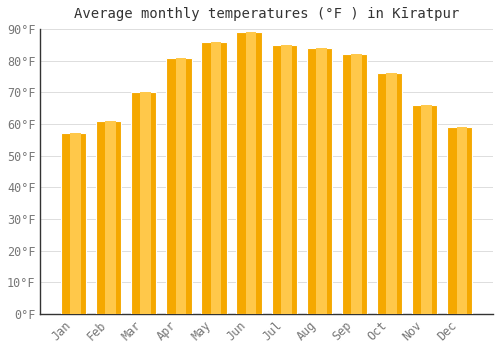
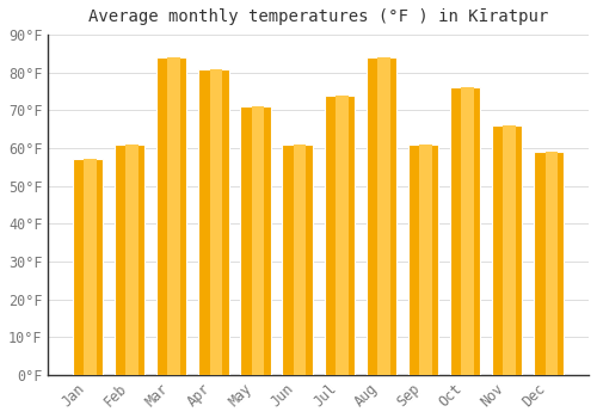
Mar: 70°F -> 84°F
May: 86°F -> 71°F
Jun: 89°F -> 61°F
Jul: 85°F -> 74°F
Sep: 82°F -> 61°F
